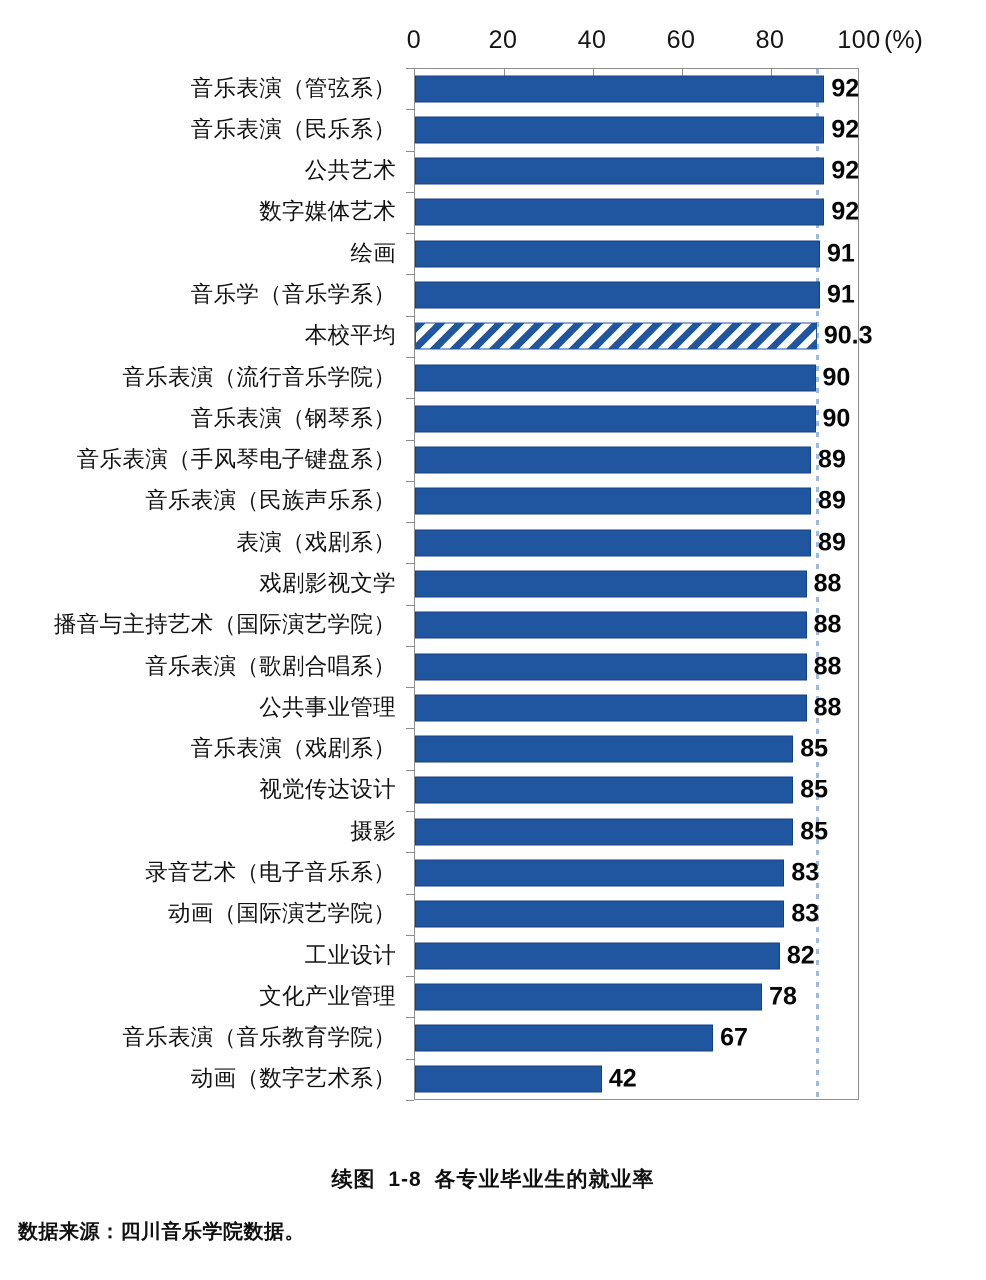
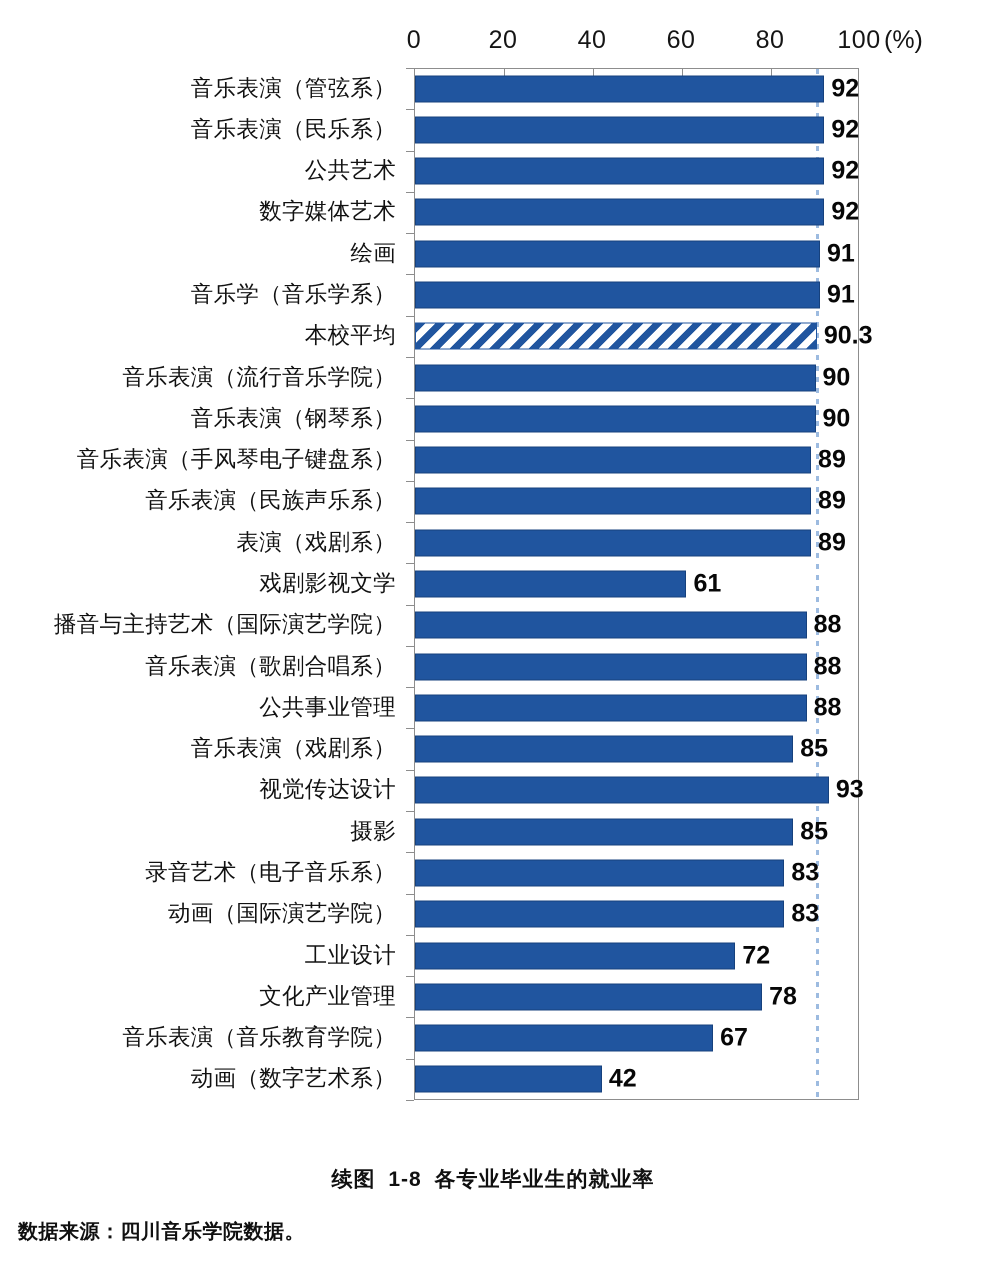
戏剧影视文学: 88 -> 61
视觉传达设计: 85 -> 93
工业设计: 82 -> 72
